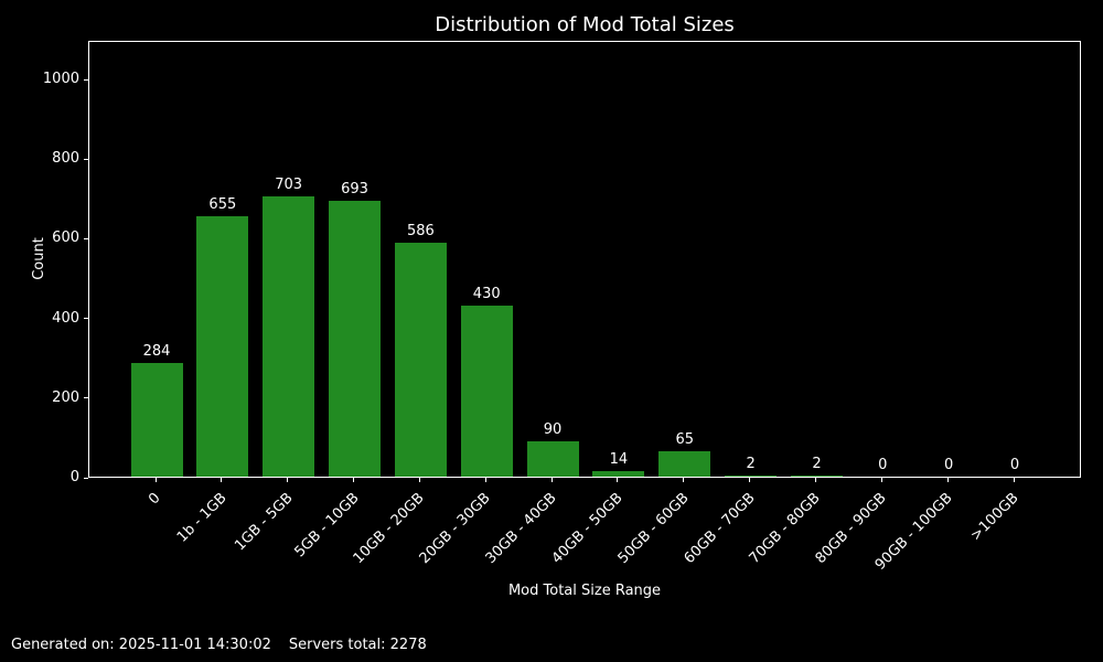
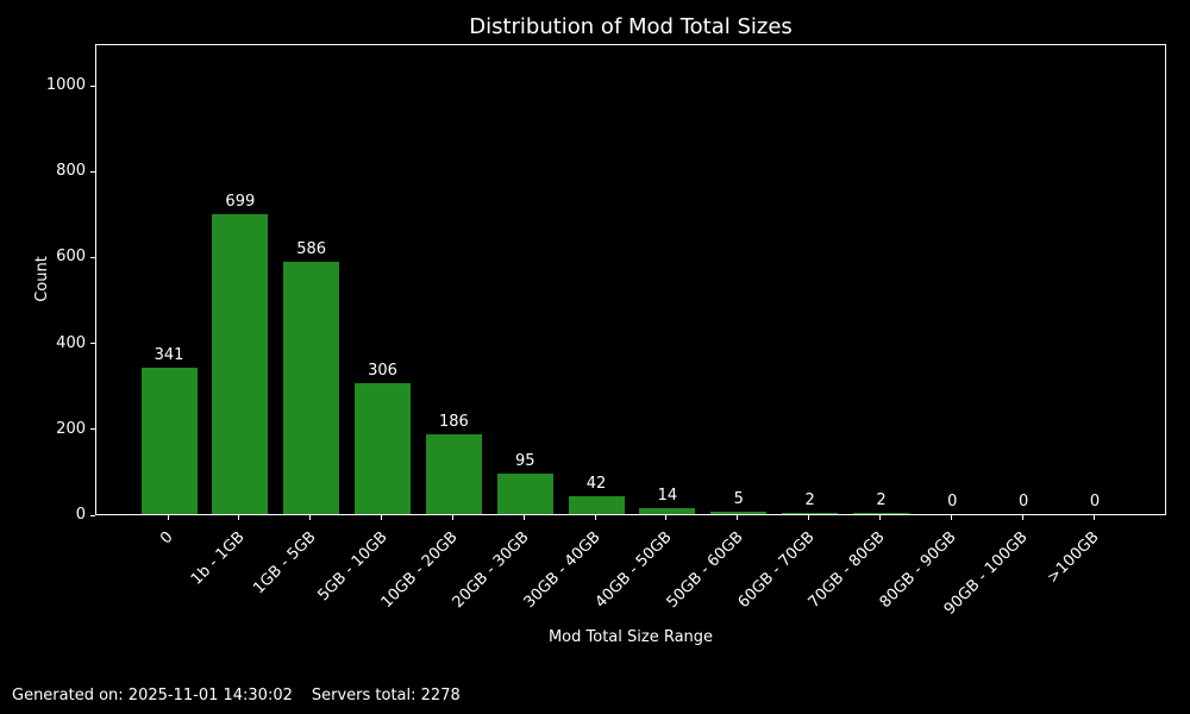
0: 284 -> 341
1b - 1GB: 655 -> 699
1GB - 5GB: 703 -> 586
5GB - 10GB: 693 -> 306
10GB - 20GB: 586 -> 186
20GB - 30GB: 430 -> 95
30GB - 40GB: 90 -> 42
50GB - 60GB: 65 -> 5
